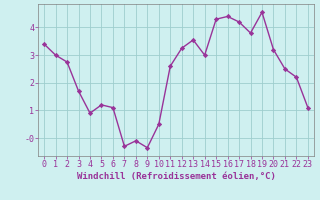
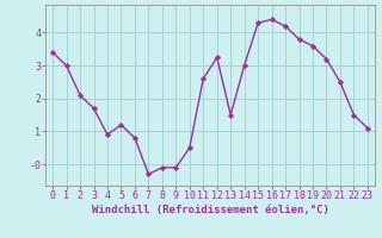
2: 2.75 -> 2.10
6: 1.10 -> 0.80
9: -0.35 -> -0.10
13: 3.55 -> 1.50
19: 4.55 -> 3.60
22: 2.20 -> 1.50
